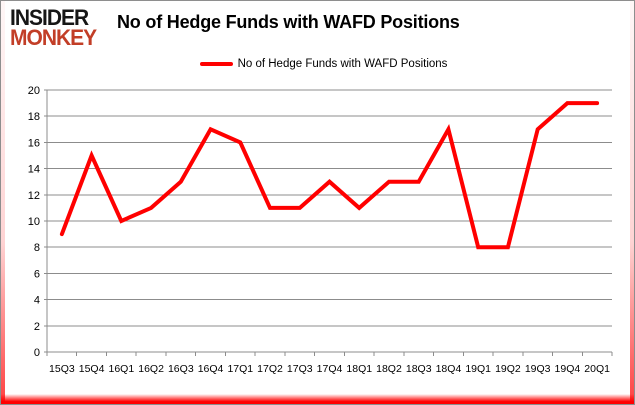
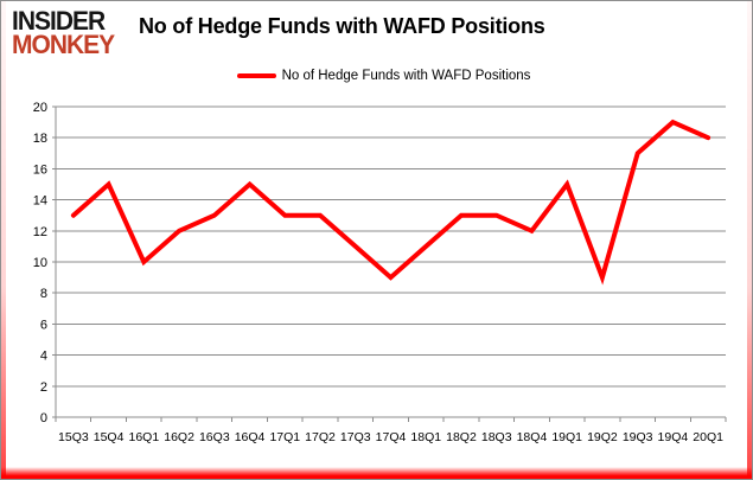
15Q3: 9 -> 13
16Q2: 11 -> 12
16Q4: 17 -> 15
17Q1: 16 -> 13
17Q2: 11 -> 13
17Q4: 13 -> 9
18Q4: 17 -> 12
19Q1: 8 -> 15
19Q2: 8 -> 9
20Q1: 19 -> 18
